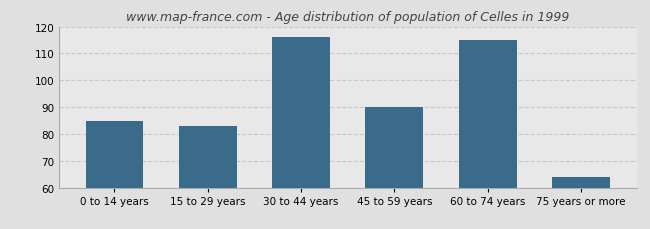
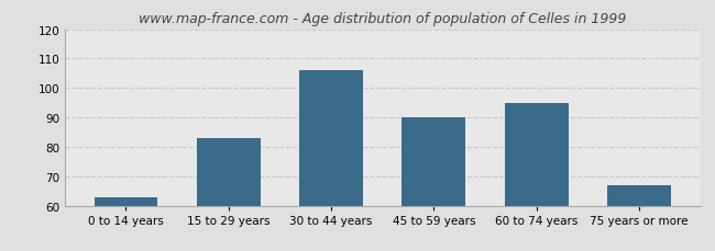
0 to 14 years: 85 -> 63
30 to 44 years: 116 -> 106
60 to 74 years: 115 -> 95
75 years or more: 64 -> 67
